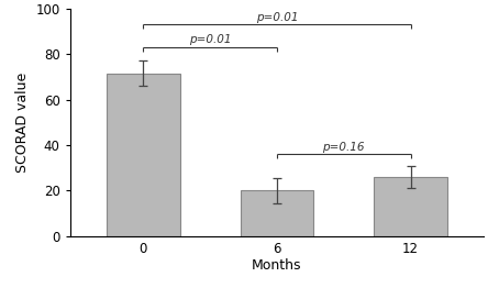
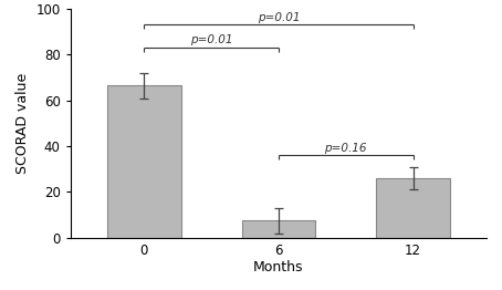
0: 71.5 -> 66.5
6: 20.0 -> 7.5
